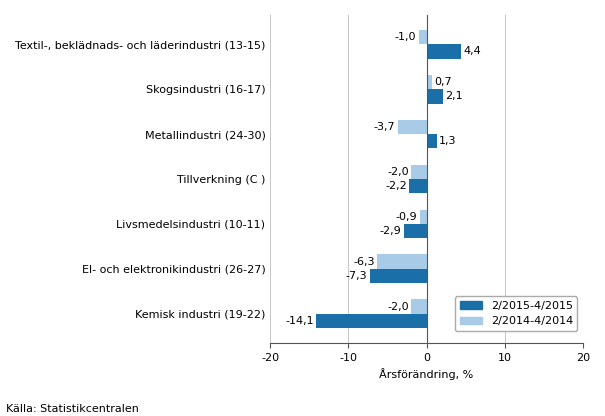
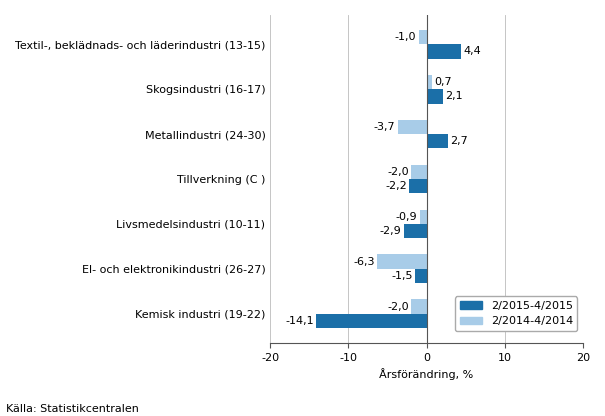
2/2015-4/2015/Metallindustri (24-30): 1,3 -> 2,7
2/2015-4/2015/El- och elektronikindustri (26-27): -7,3 -> -1,5
